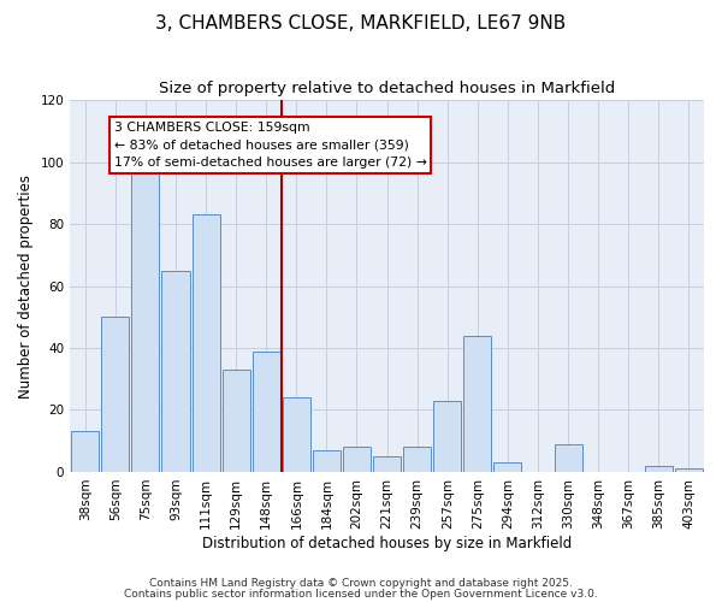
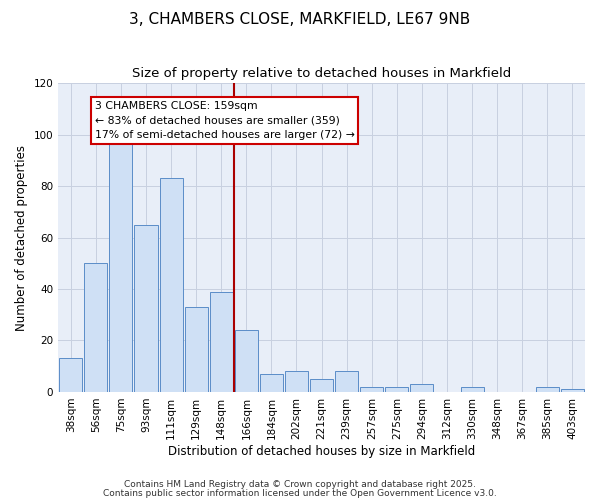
257sqm: 23 -> 2
275sqm: 44 -> 2
330sqm: 9 -> 2
